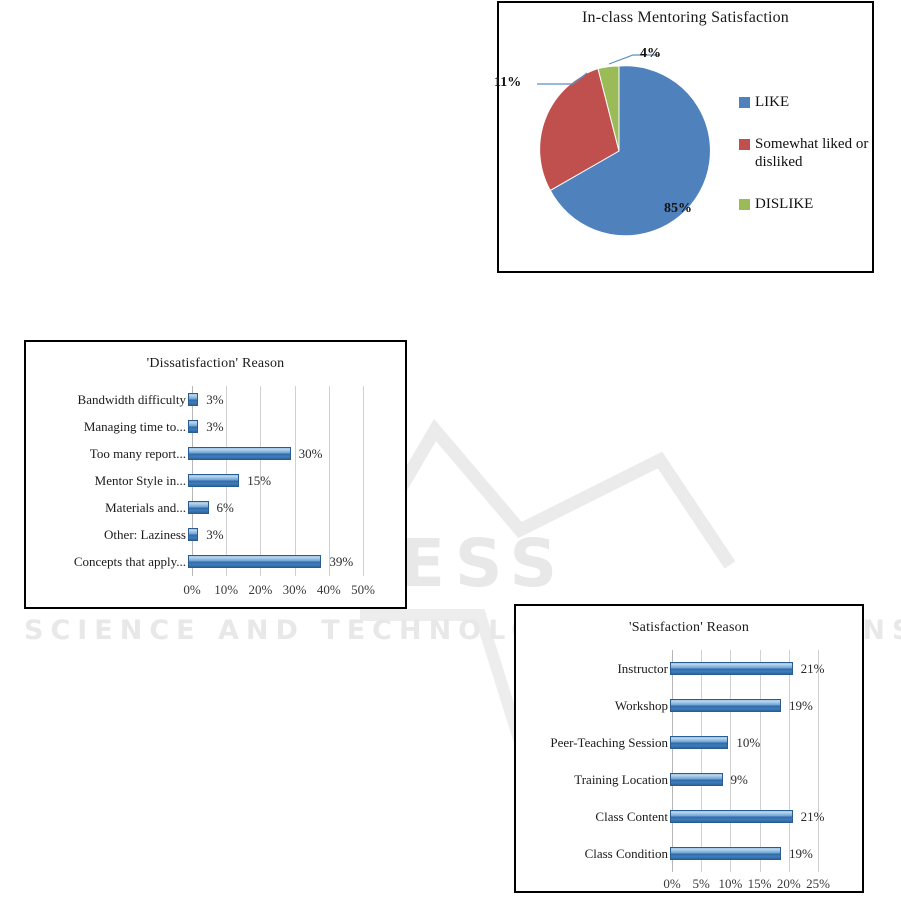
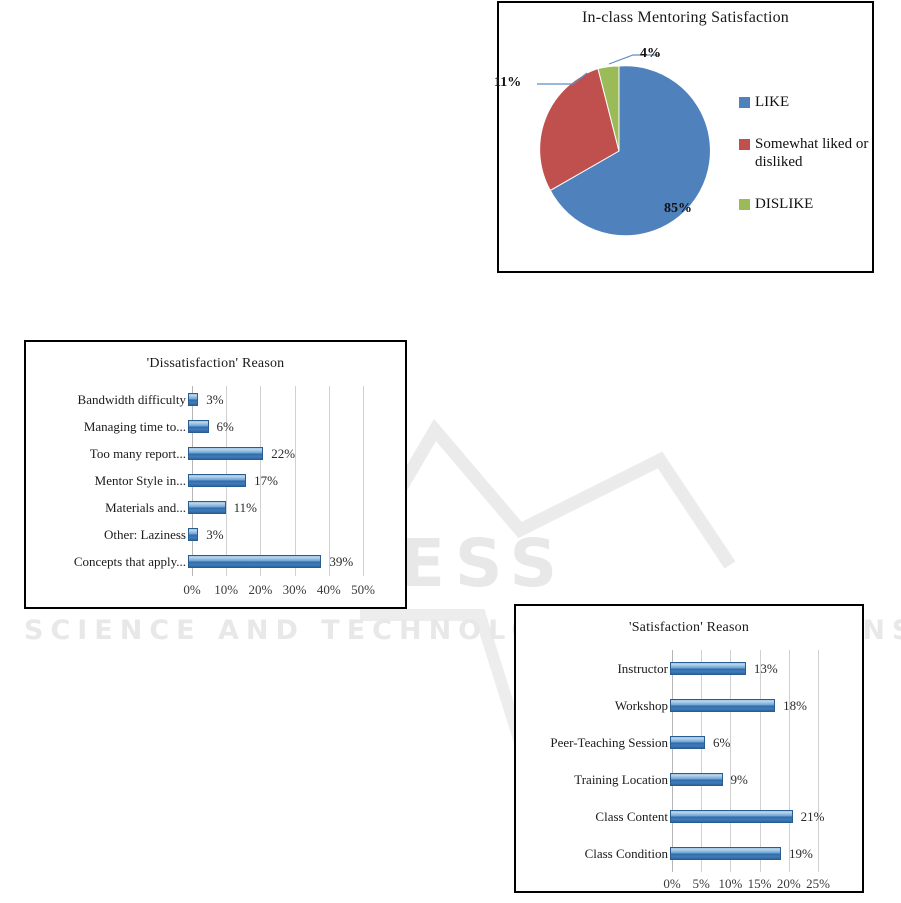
'Dissatisfaction' Reason/Managing time to...: 3% -> 6%
'Dissatisfaction' Reason/Too many report...: 30% -> 22%
'Dissatisfaction' Reason/Mentor Style in...: 15% -> 17%
'Dissatisfaction' Reason/Materials and...: 6% -> 11%
'Satisfaction' Reason/Instructor: 21% -> 13%
'Satisfaction' Reason/Workshop: 19% -> 18%
'Satisfaction' Reason/Peer-Teaching Session: 10% -> 6%
